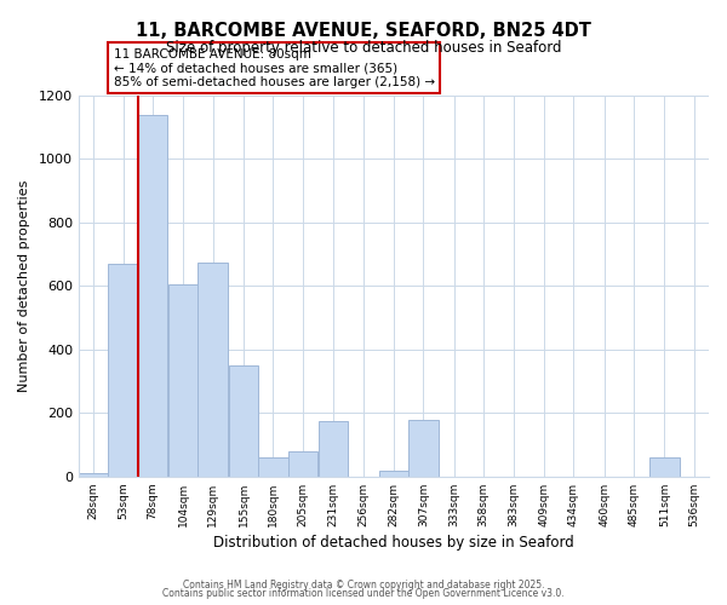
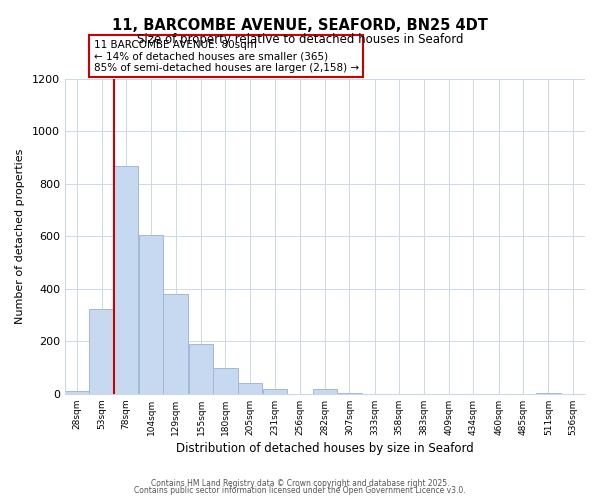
53sqm: 670 -> 325
78sqm: 1140 -> 870
129sqm: 675 -> 380
155sqm: 350 -> 190
180sqm: 60 -> 100
205sqm: 80 -> 43
231sqm: 175 -> 20
307sqm: 180 -> 5
511sqm: 60 -> 2
